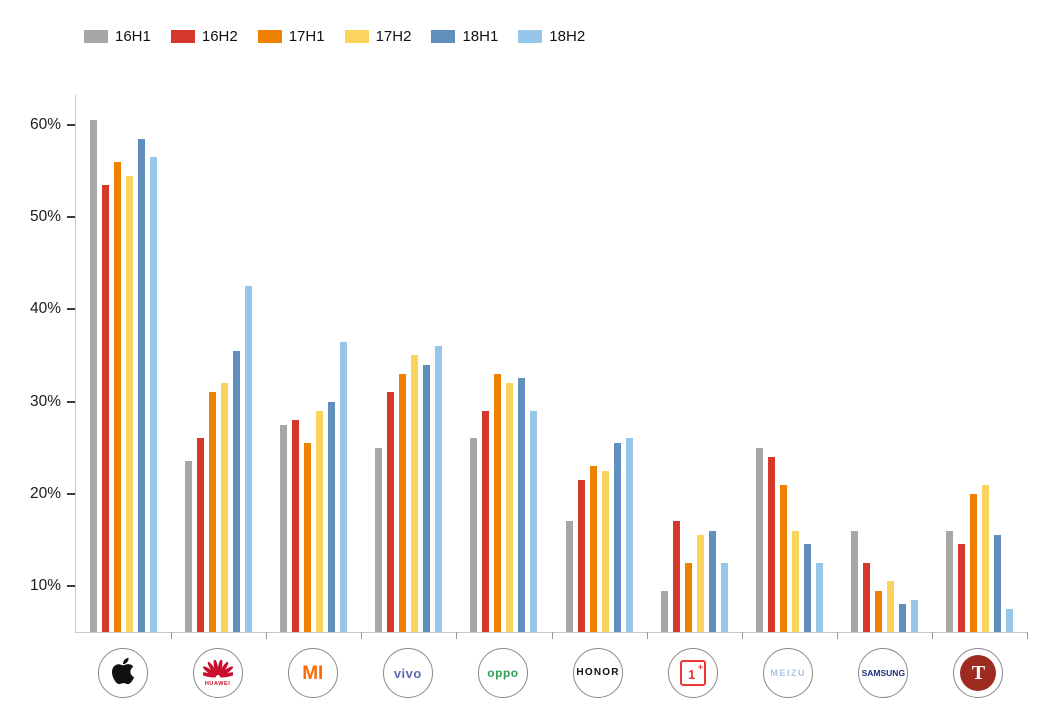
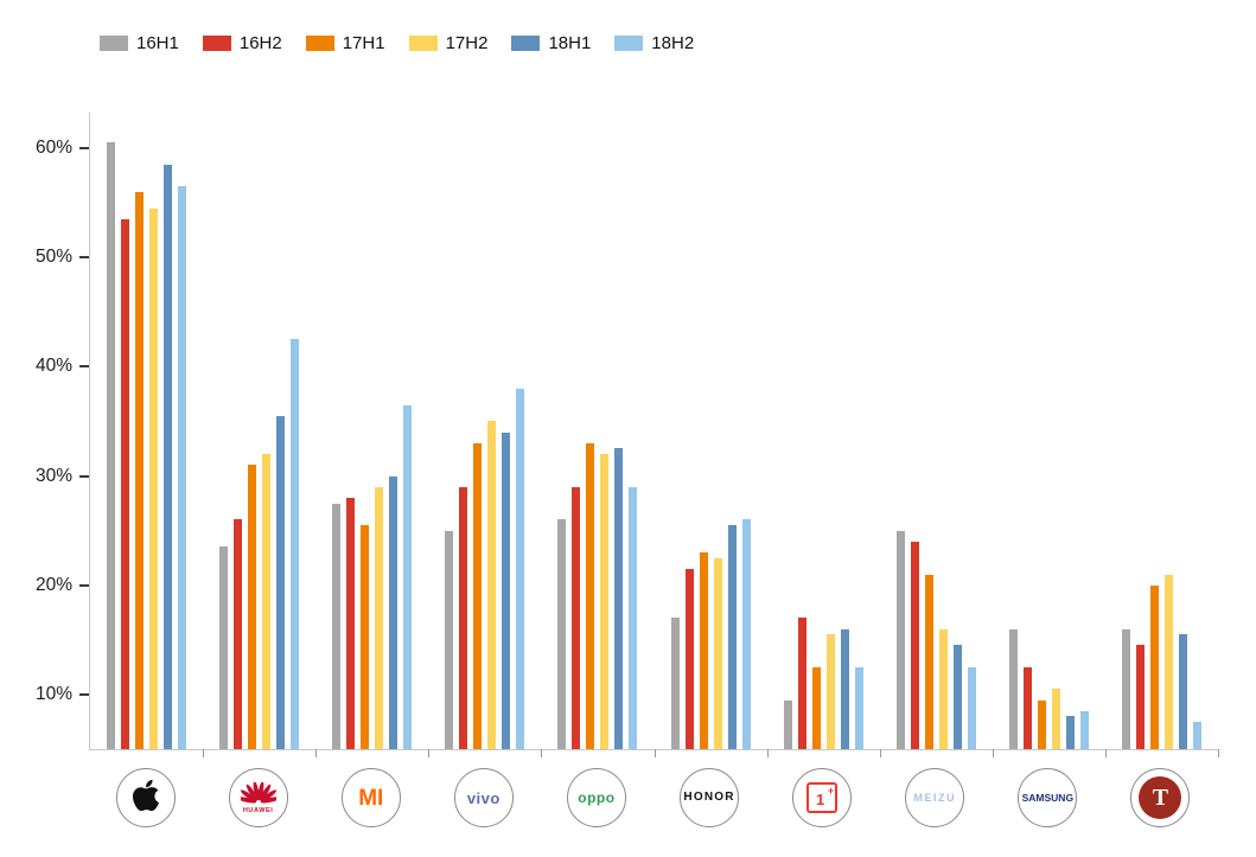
16H2/vivo: 31% -> 29%
18H2/vivo: 36% -> 38%
